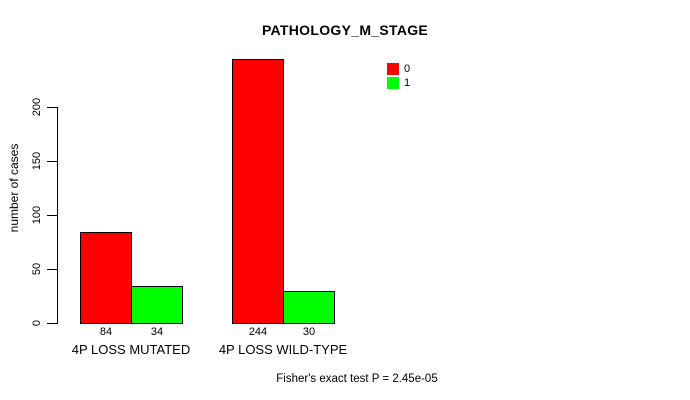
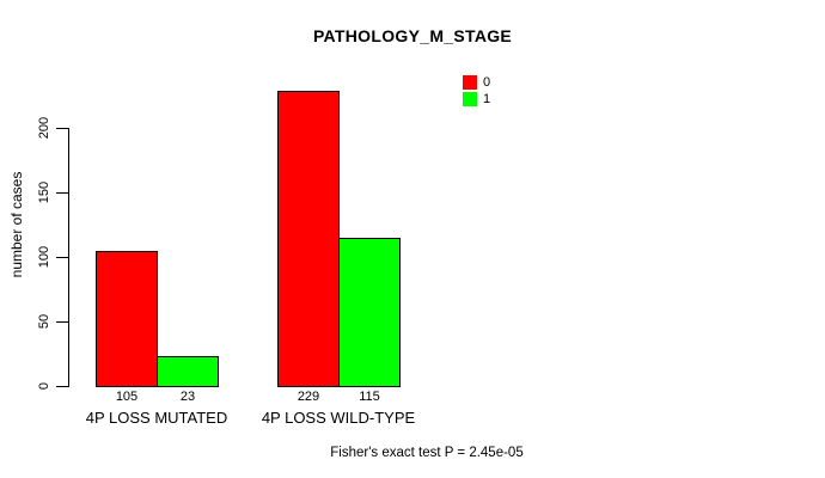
0/4P LOSS MUTATED: 84 -> 105
1/4P LOSS MUTATED: 34 -> 23
0/4P LOSS WILD-TYPE: 244 -> 229
1/4P LOSS WILD-TYPE: 30 -> 115
